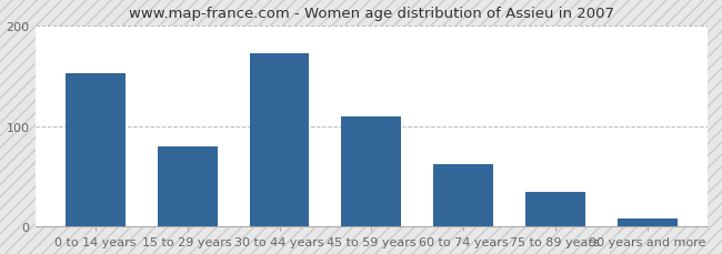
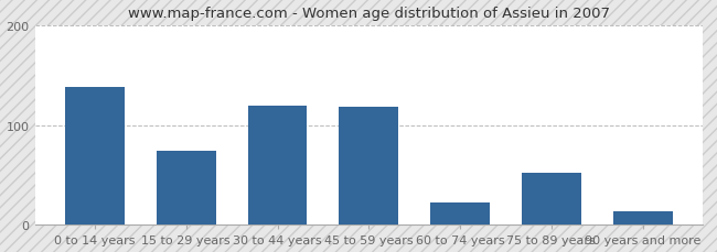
0 to 14 years: 152 -> 138
15 to 29 years: 80 -> 74
30 to 44 years: 172 -> 120
45 to 59 years: 110 -> 118
60 to 74 years: 62 -> 22
75 to 89 years: 35 -> 52
90 years and more: 8 -> 14
